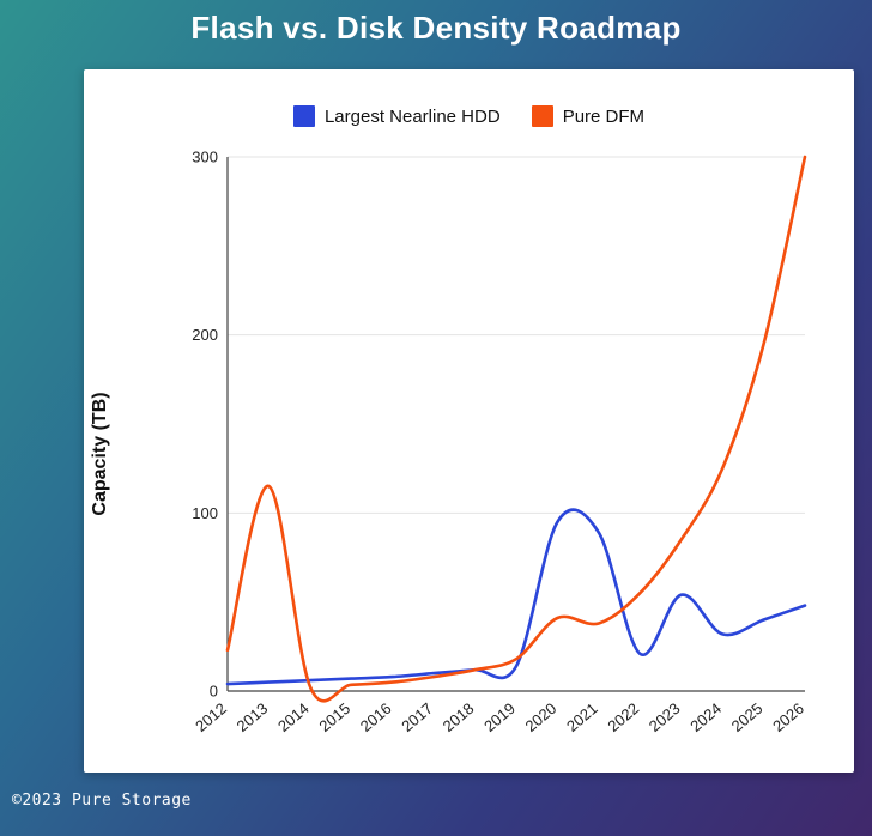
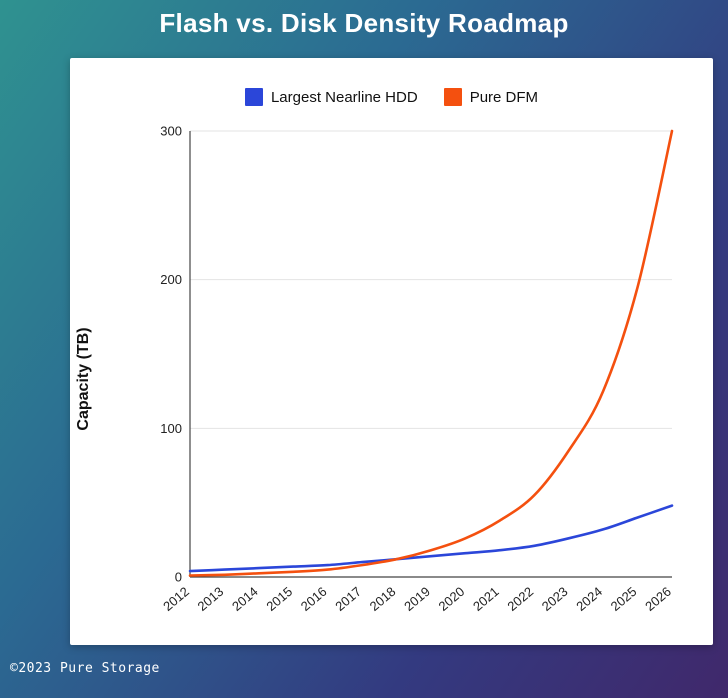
Pure DFM/2012: 23 -> 1
Pure DFM/2013: 115 -> 2
Largest Nearline HDD/2020: 95 -> 16
Pure DFM/2020: 41 -> 26
Largest Nearline HDD/2021: 89 -> 18
Largest Nearline HDD/2023: 54 -> 26
